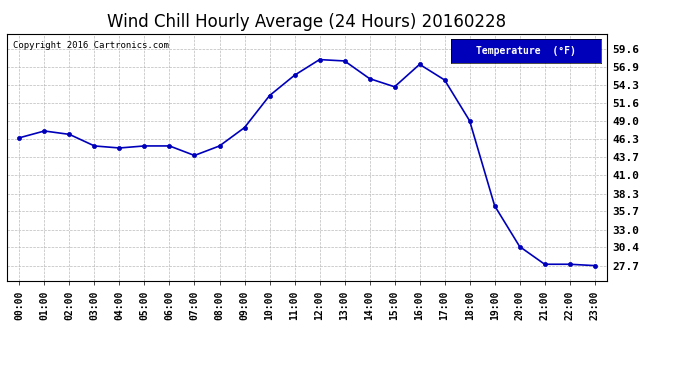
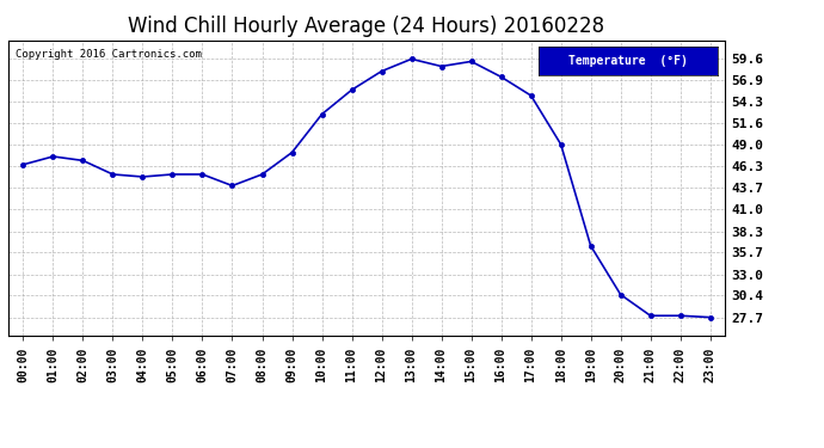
13:00: 57.8 -> 59.5
14:00: 55.2 -> 58.6
15:00: 54.0 -> 59.2
